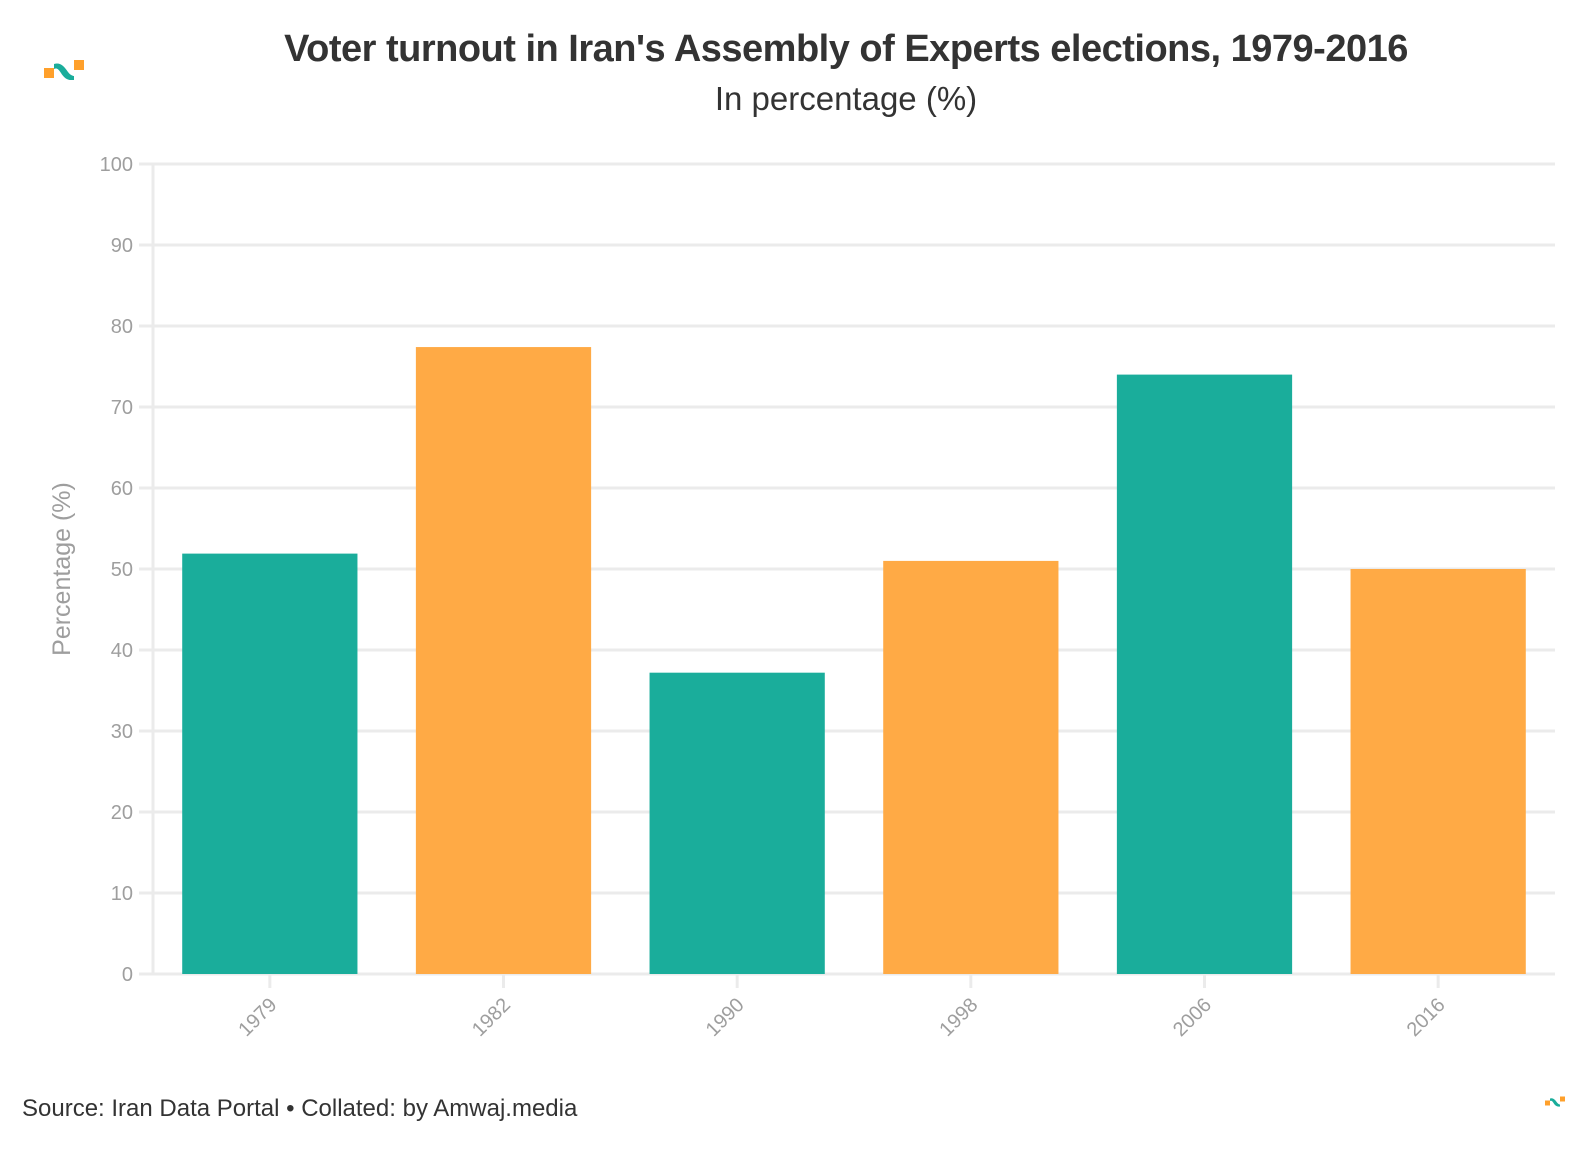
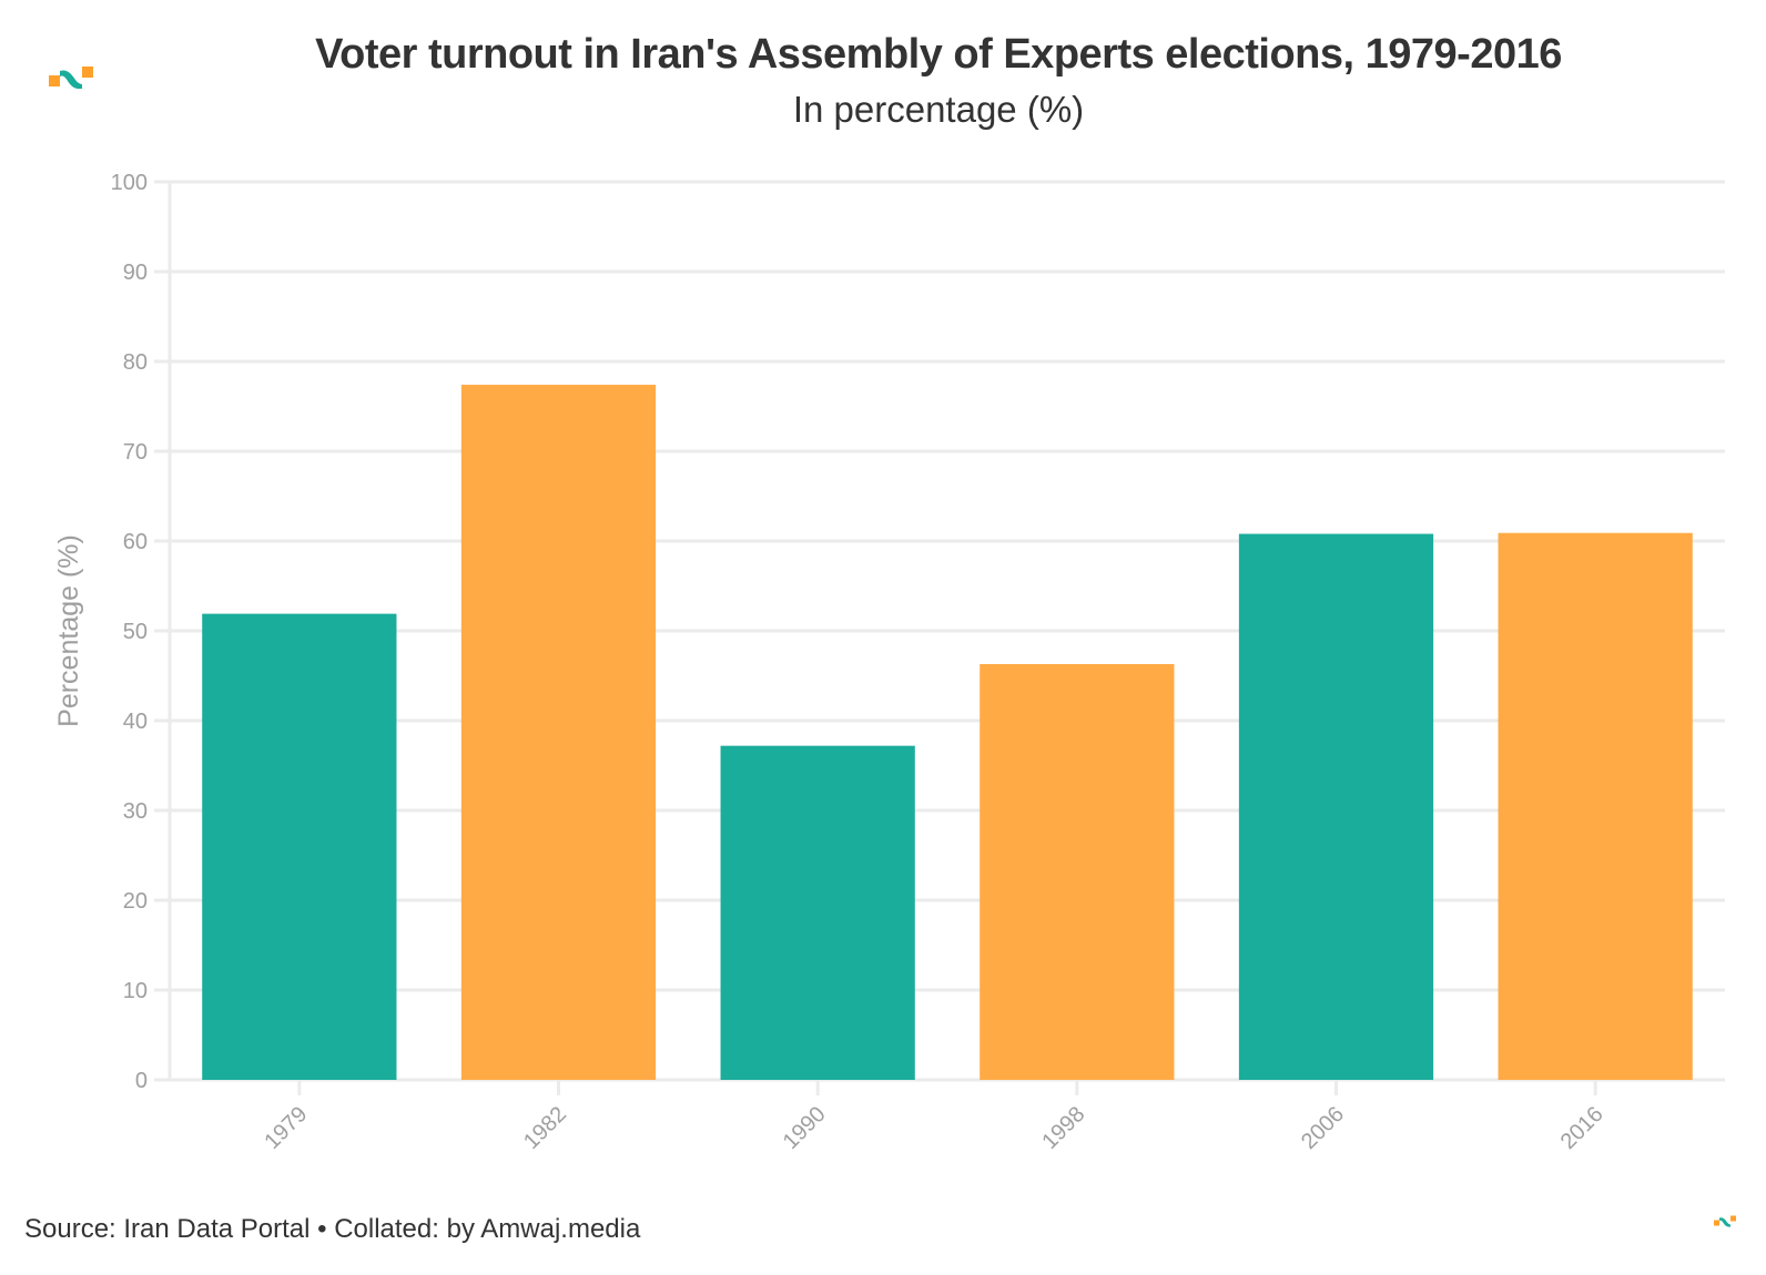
1998: 51 -> 46
2006: 74 -> 61
2016: 50 -> 61
